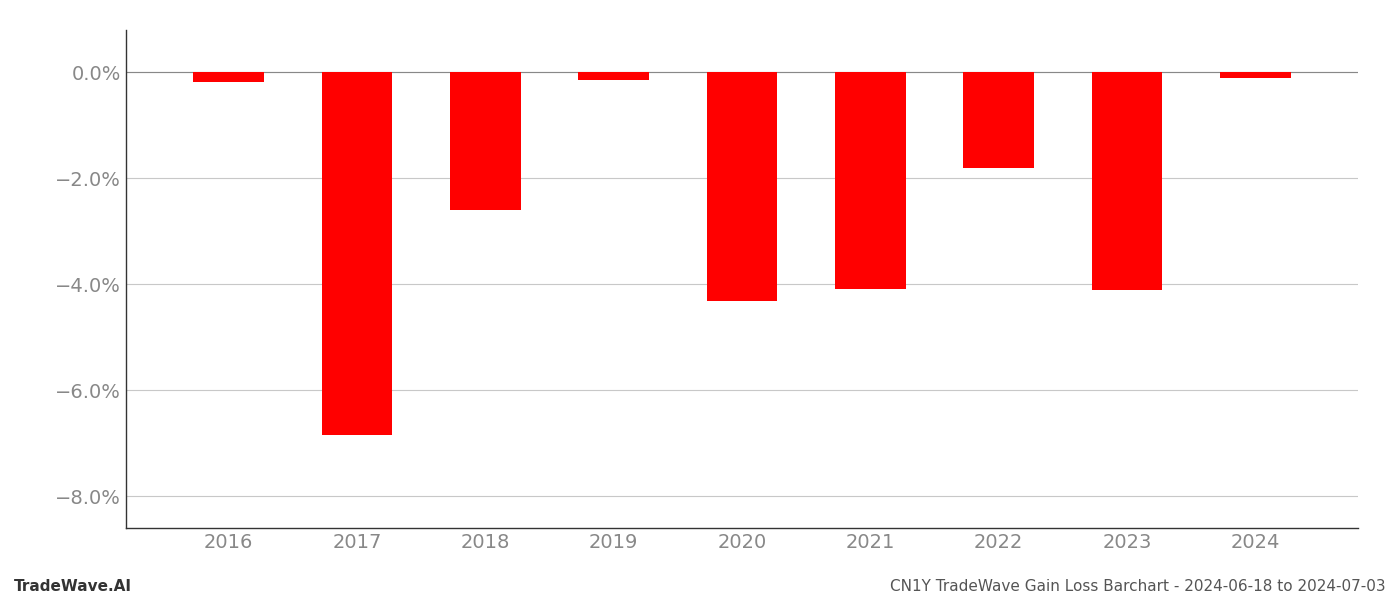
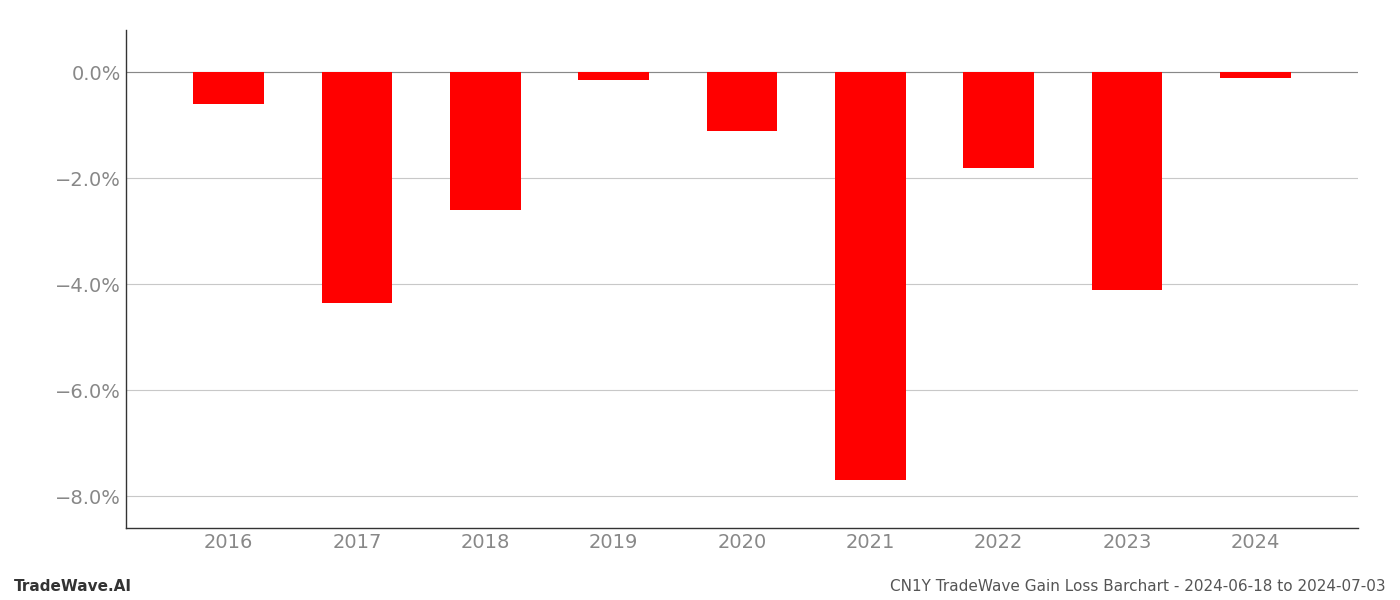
2016: -0.18% -> -0.60%
2017: -6.84% -> -4.35%
2020: -4.32% -> -1.10%
2021: -4.08% -> -7.70%
